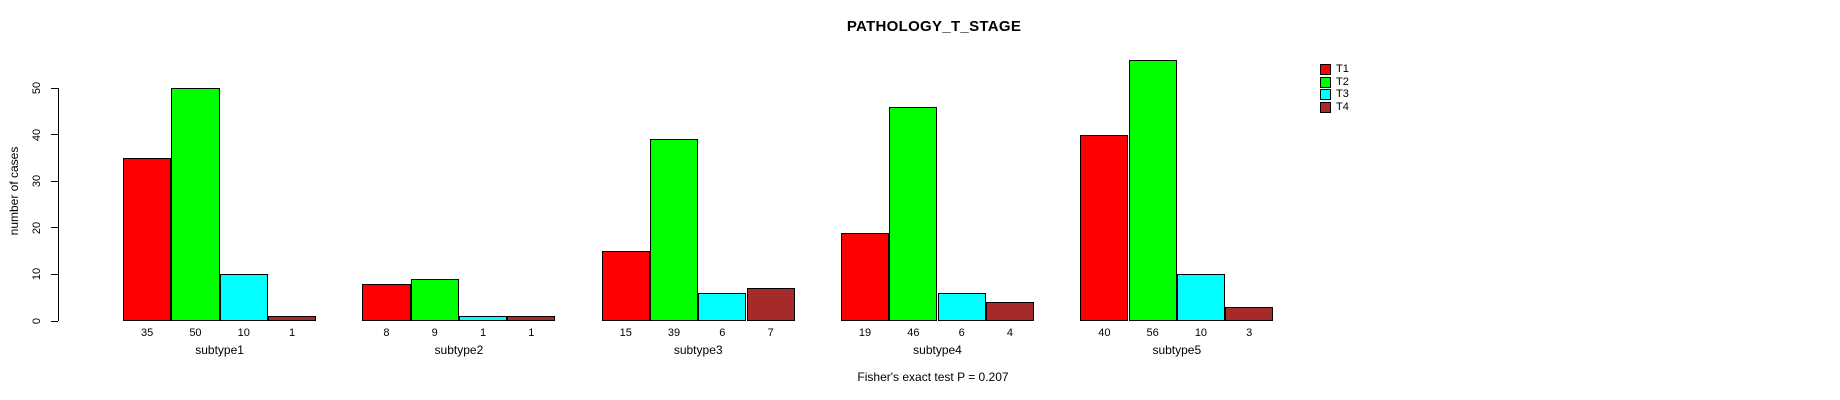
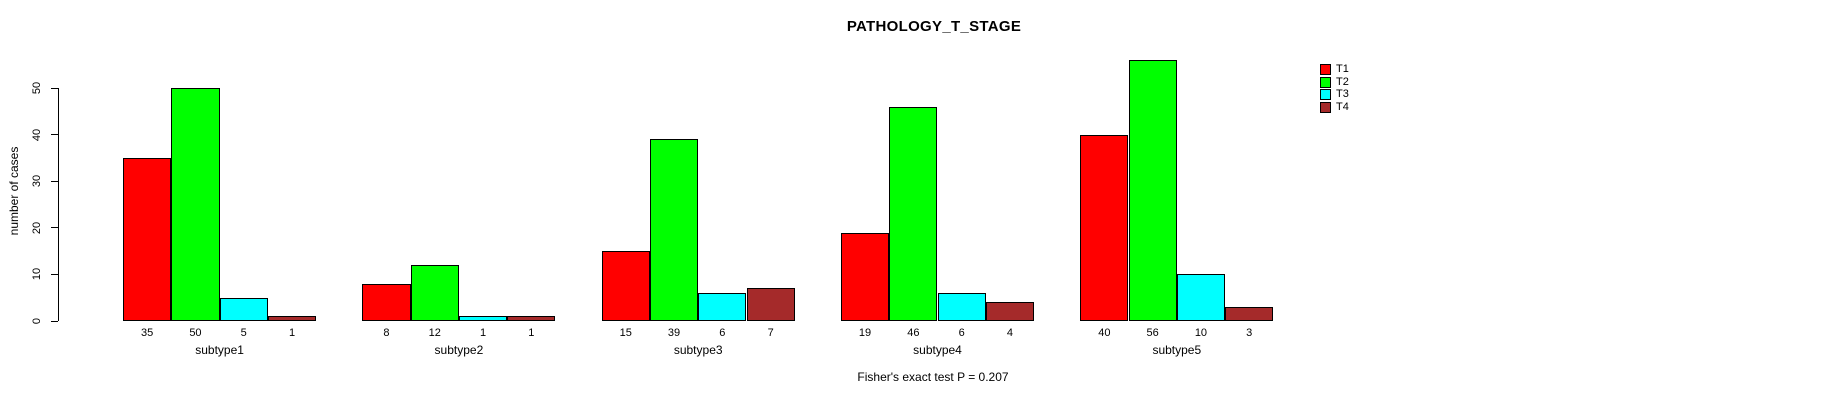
T3/subtype1: 10 -> 5
T2/subtype2: 9 -> 12
